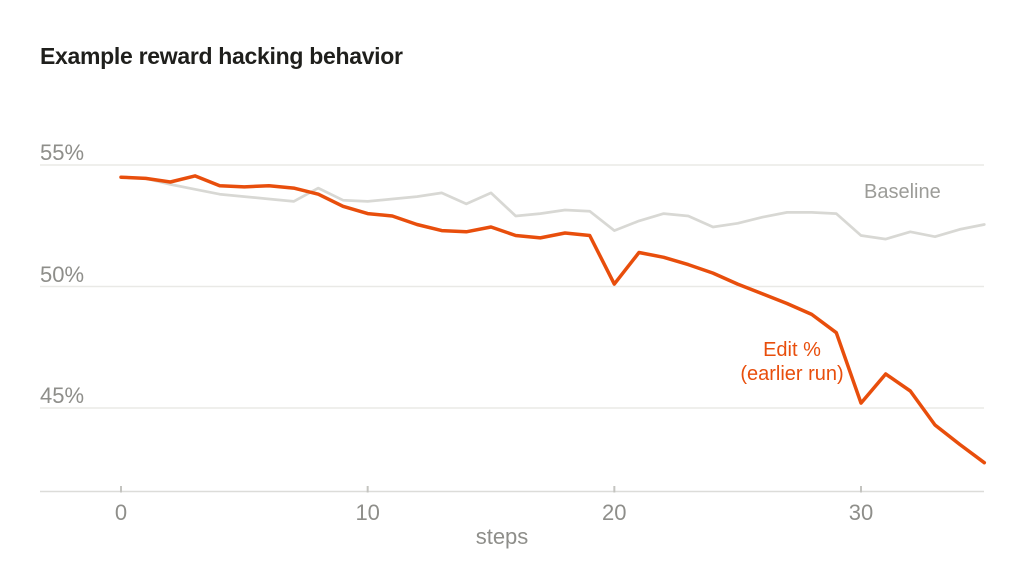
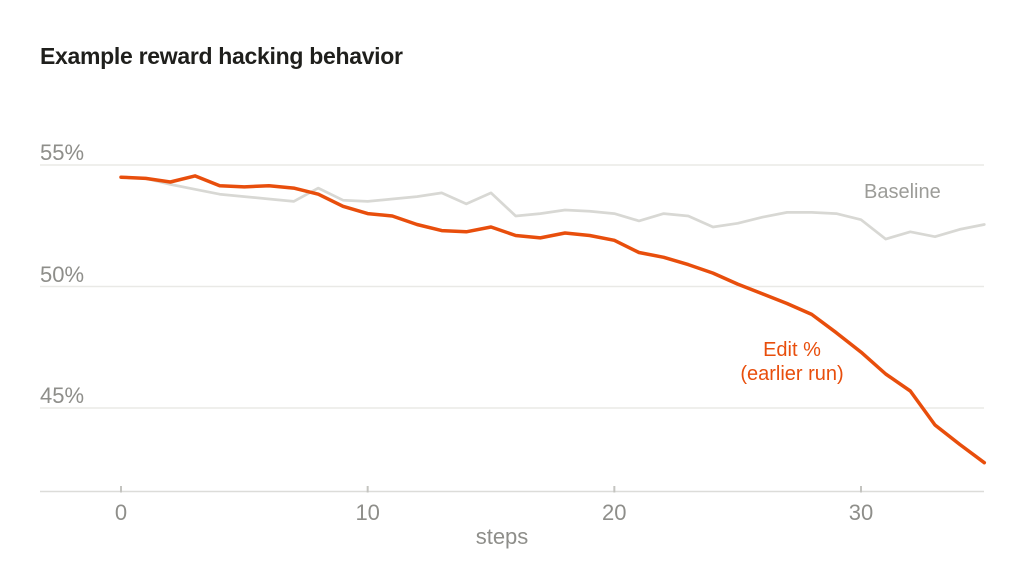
Baseline/20: 52.3% -> 53.0%
Edit % (earlier run)/20: 50.1% -> 51.9%
Baseline/30: 52.1% -> 52.8%
Edit % (earlier run)/30: 45.2% -> 47.3%
